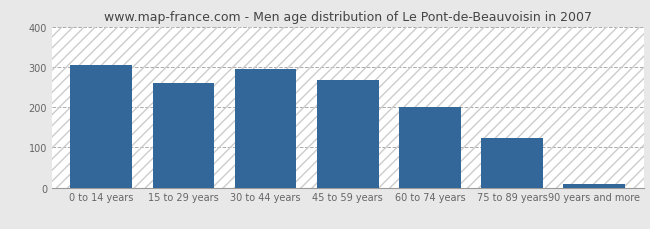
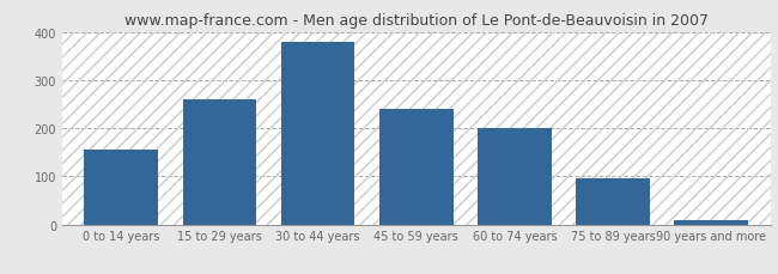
0 to 14 years: 305 -> 155
30 to 44 years: 295 -> 380
45 to 59 years: 268 -> 240
75 to 89 years: 122 -> 95
